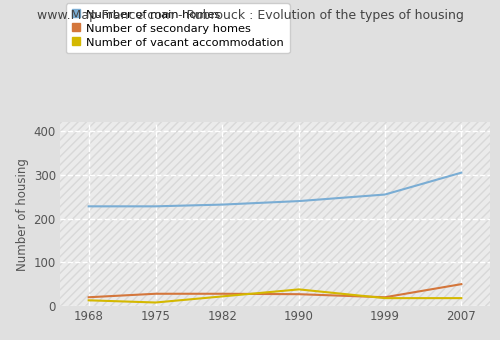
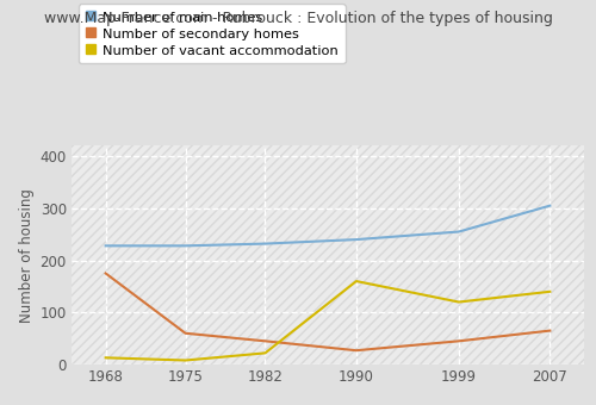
Number of secondary homes/1968: 20 -> 175
Number of secondary homes/1975: 28 -> 60
Number of secondary homes/1982: 28 -> 45
Number of vacant accommodation/1990: 38 -> 160
Number of secondary homes/1999: 20 -> 45
Number of vacant accommodation/1999: 18 -> 120
Number of secondary homes/2007: 50 -> 65
Number of vacant accommodation/2007: 18 -> 140
